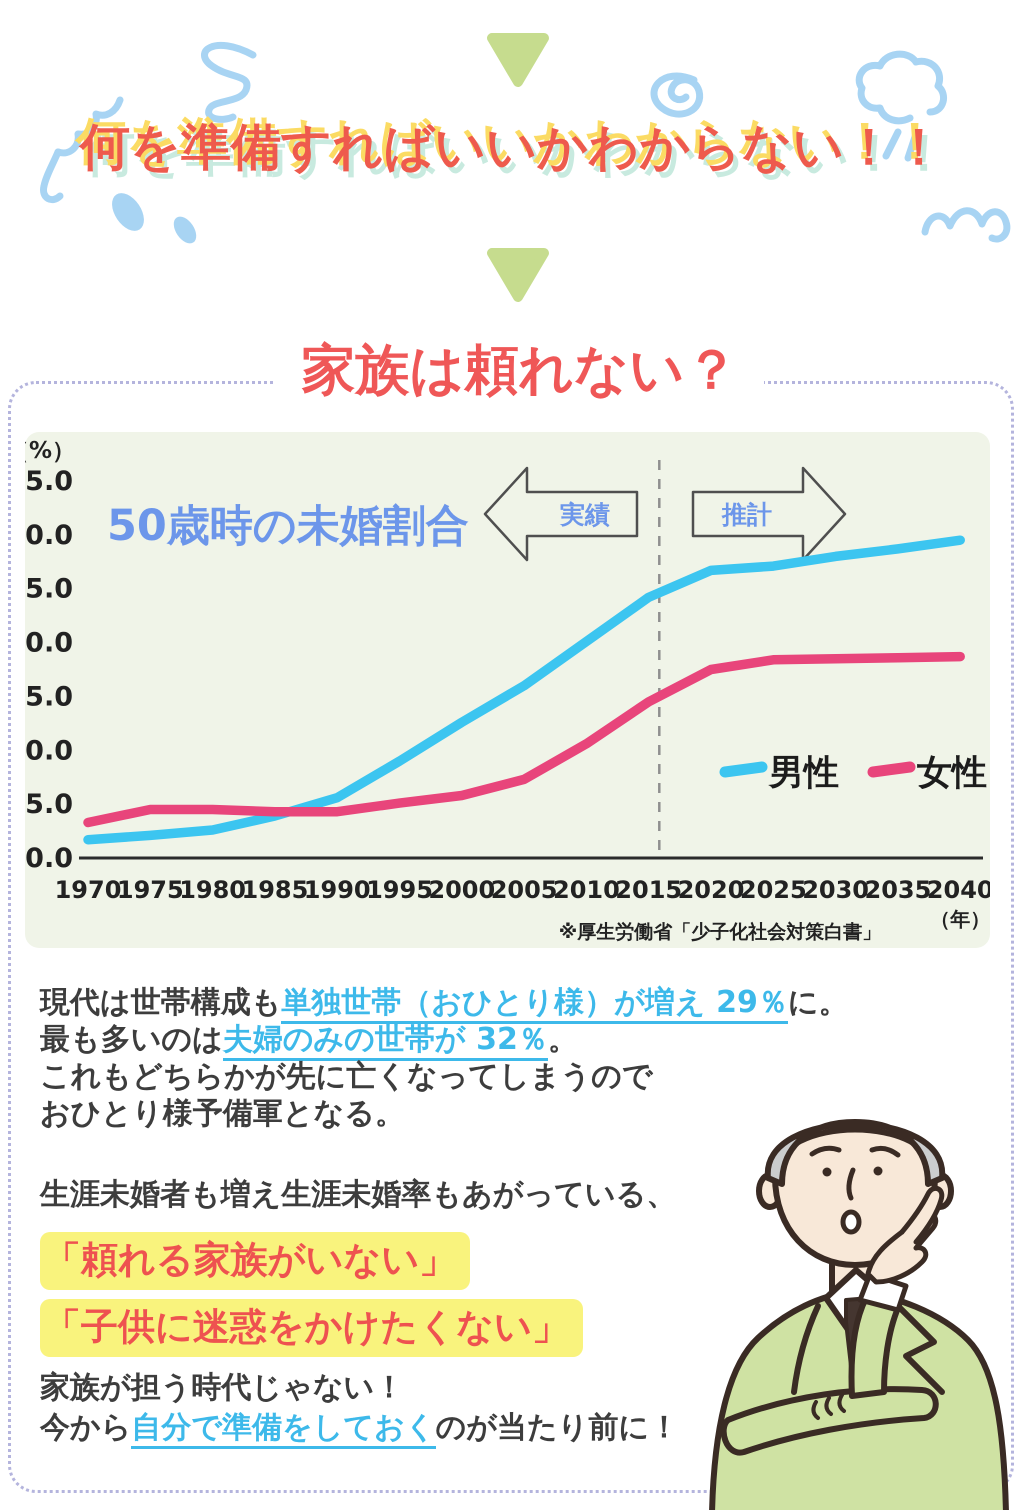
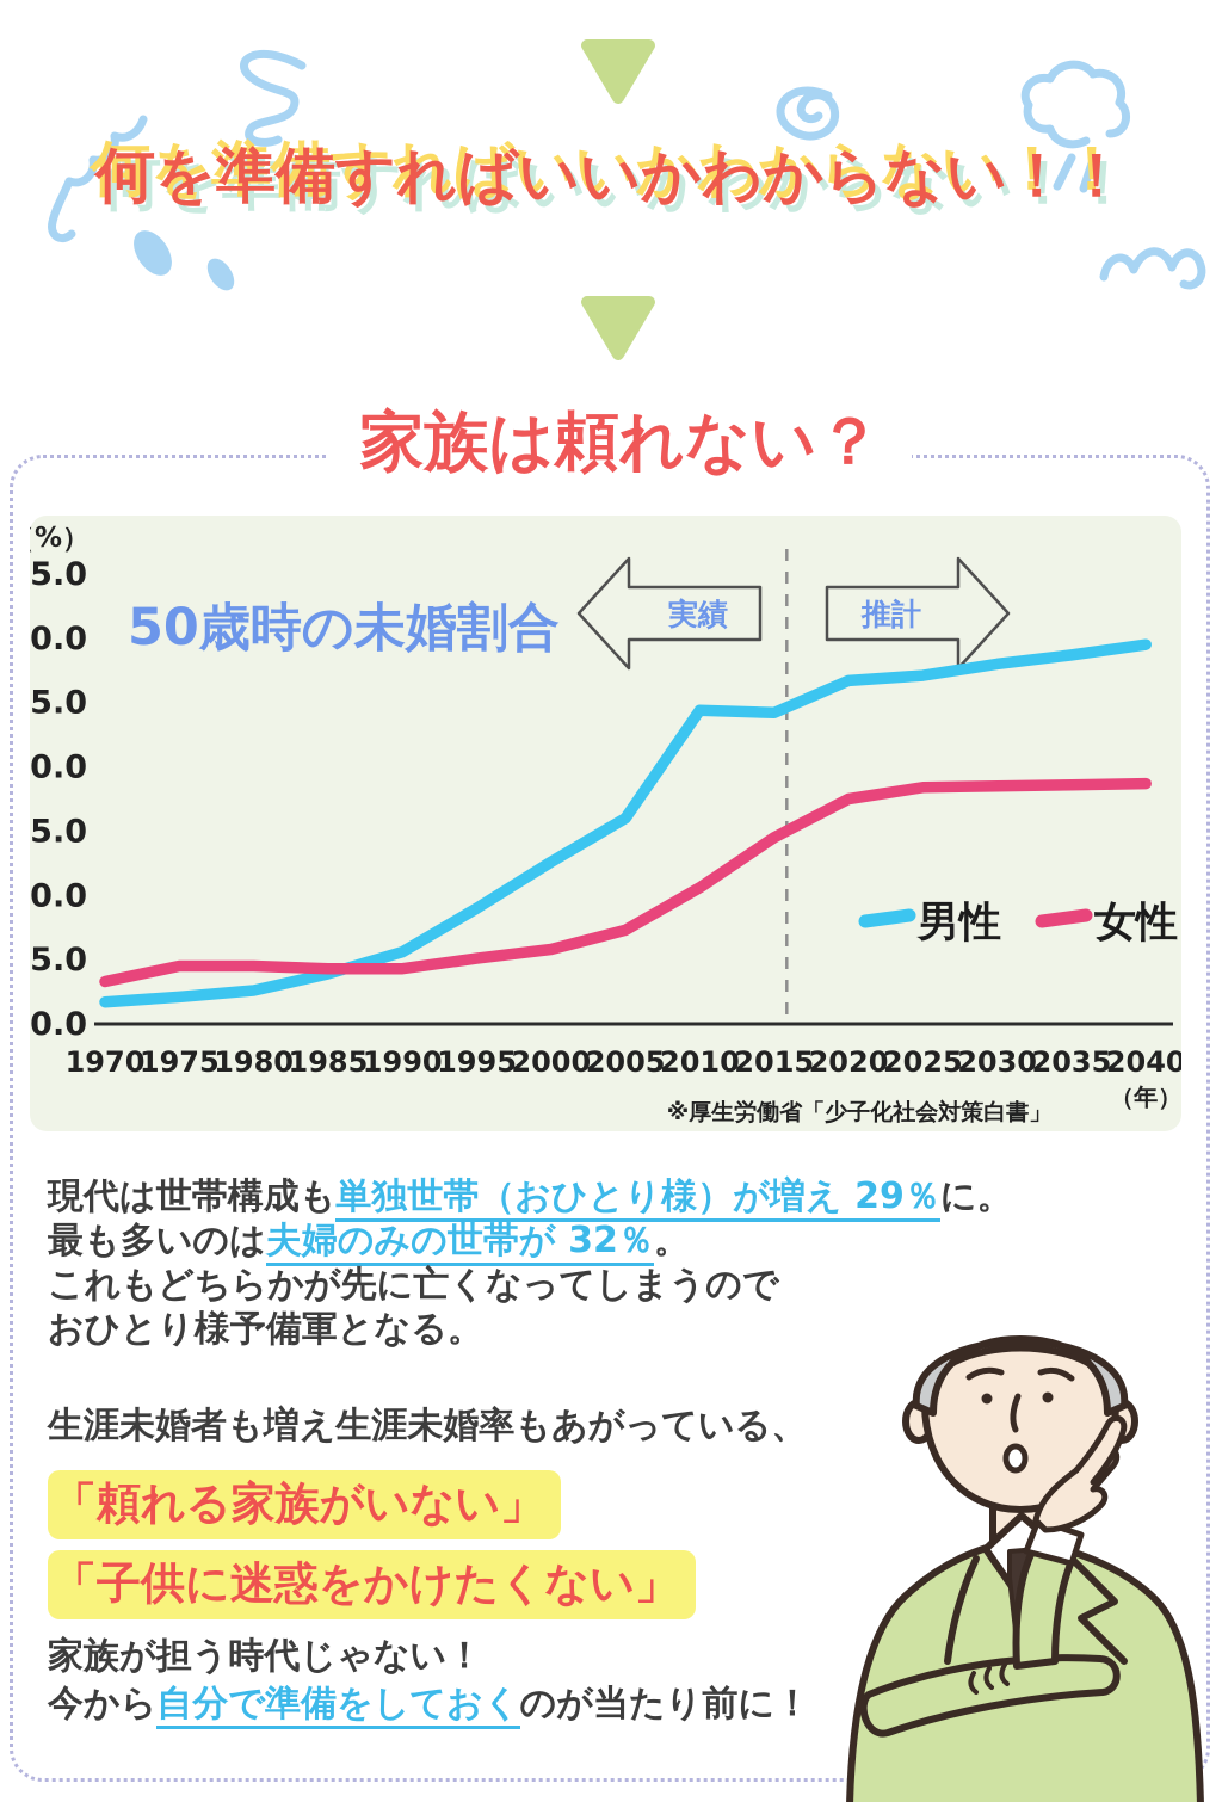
男性/2010: 20.1 -> 24.4
